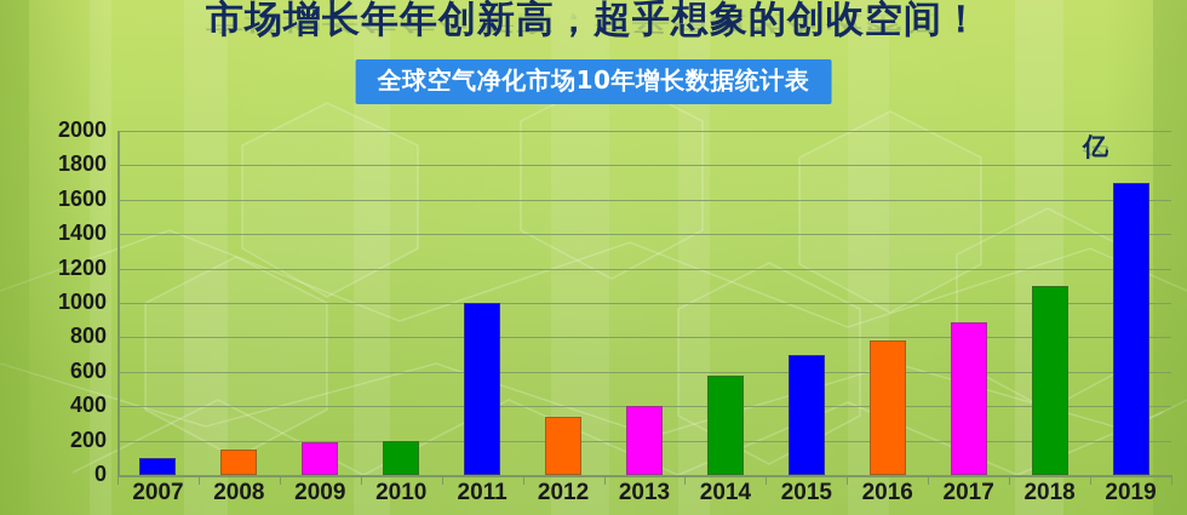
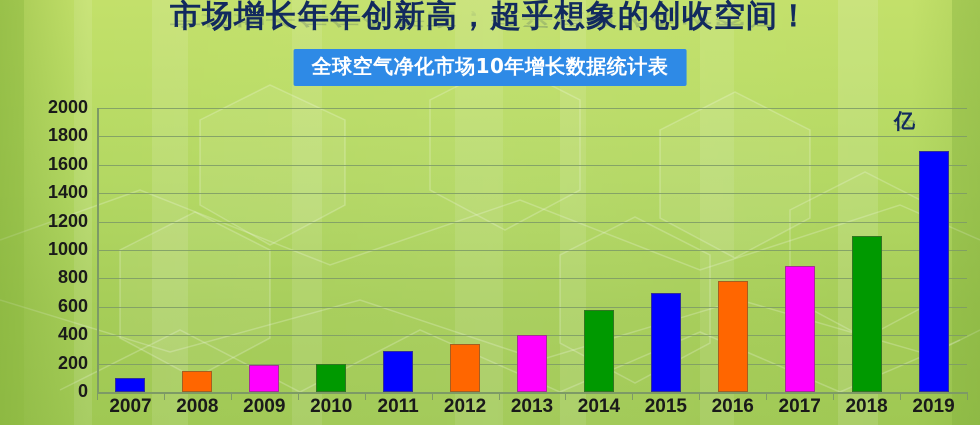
2011: 1000 -> 290
